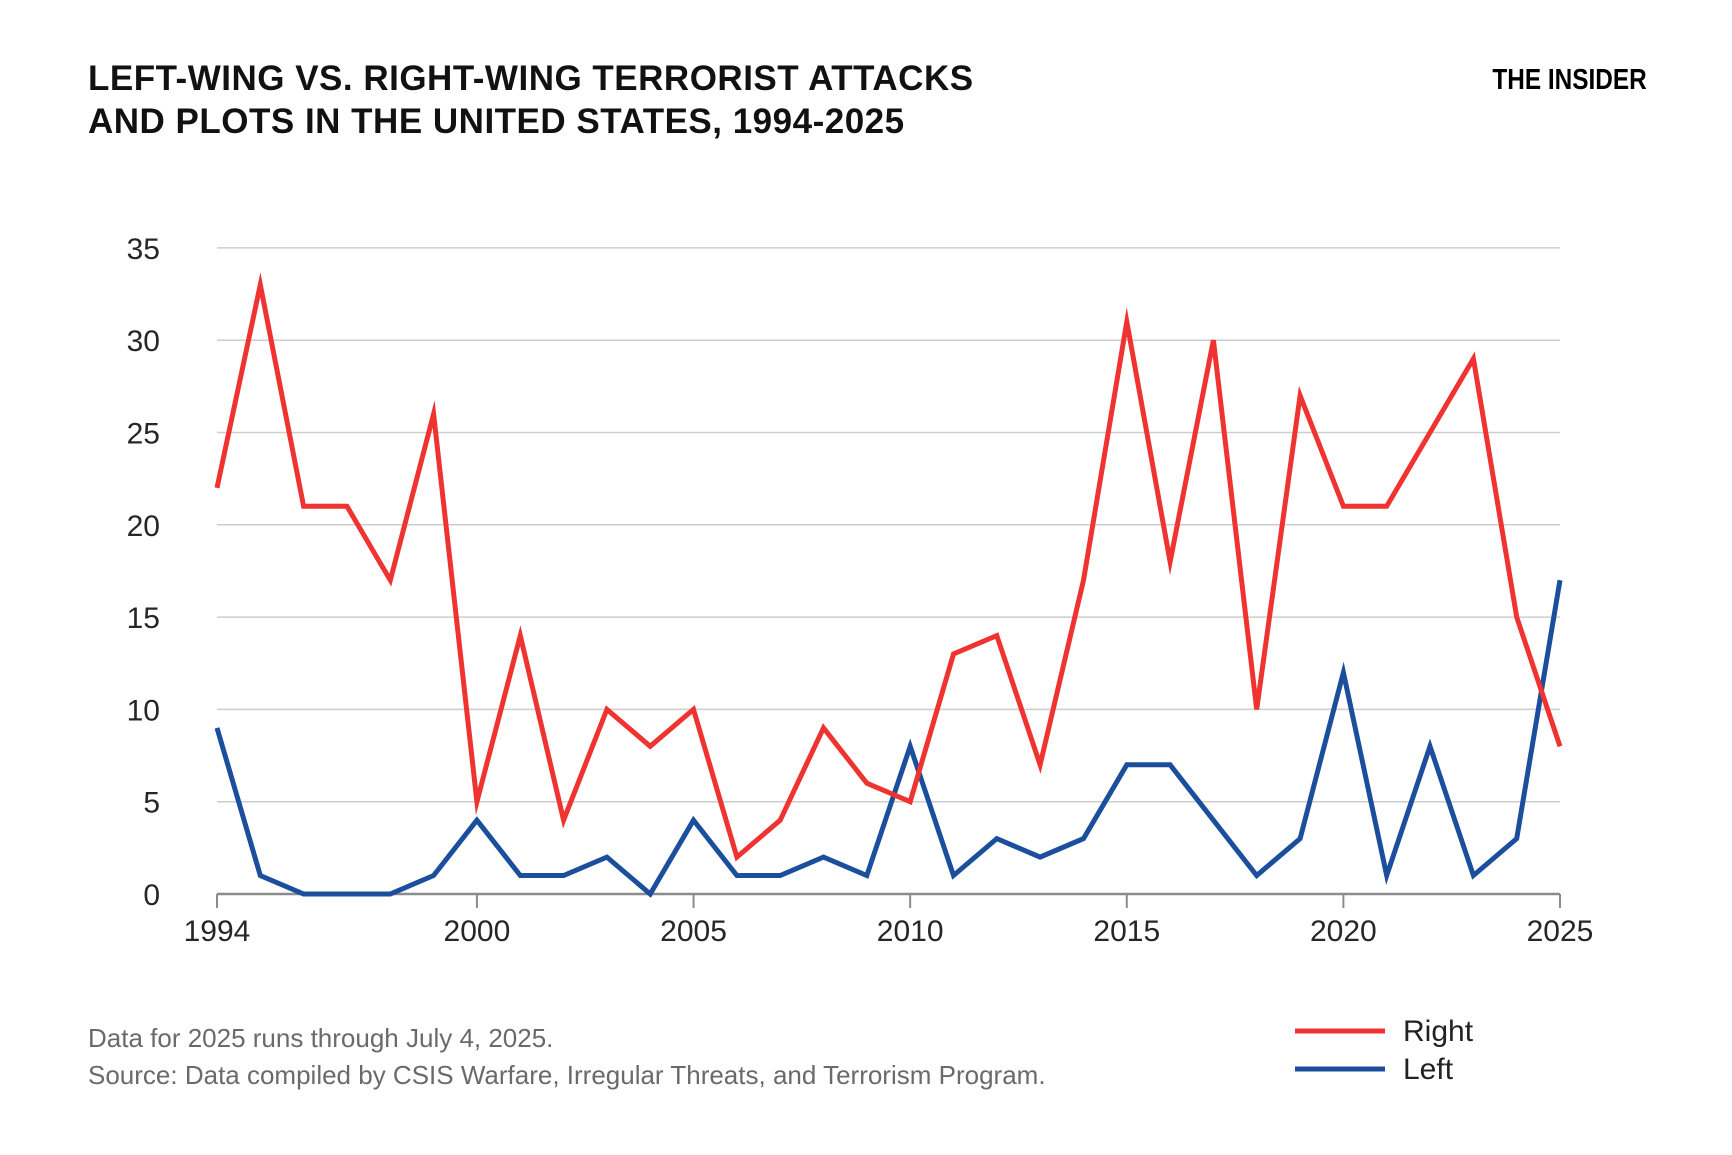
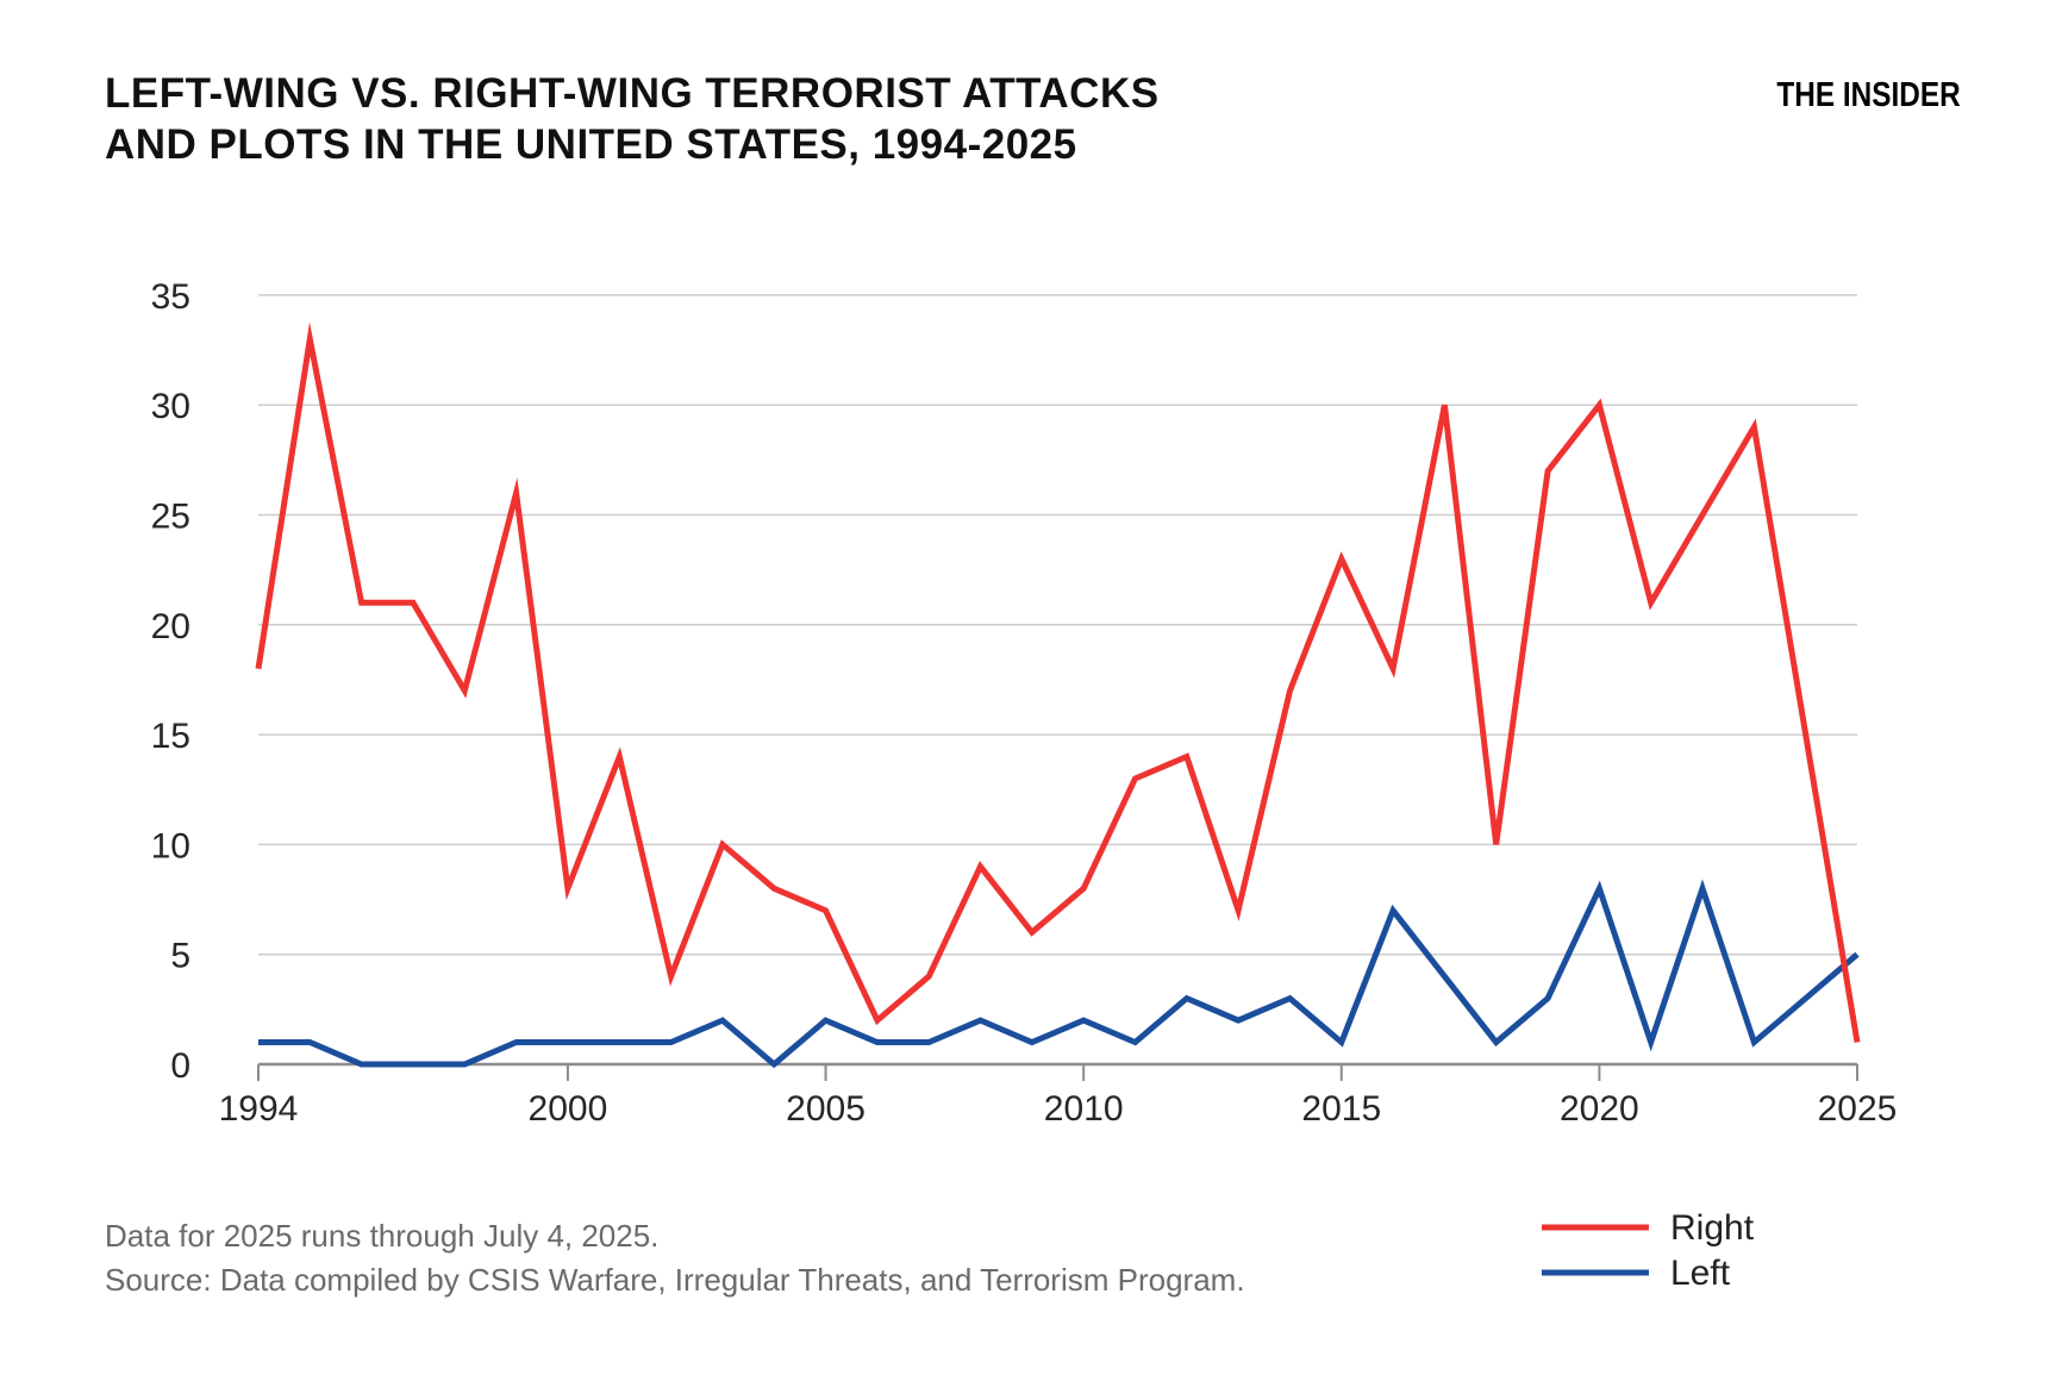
Right/1994: 22 -> 18
Left/1994: 9 -> 1
Right/2000: 5 -> 8
Left/2000: 4 -> 1
Right/2005: 10 -> 7
Left/2005: 4 -> 2
Right/2010: 5 -> 8
Left/2010: 8 -> 2
Right/2015: 31 -> 23
Left/2015: 7 -> 1
Right/2020: 21 -> 30
Left/2020: 12 -> 8
Right/2025: 8 -> 1
Left/2025: 17 -> 5
